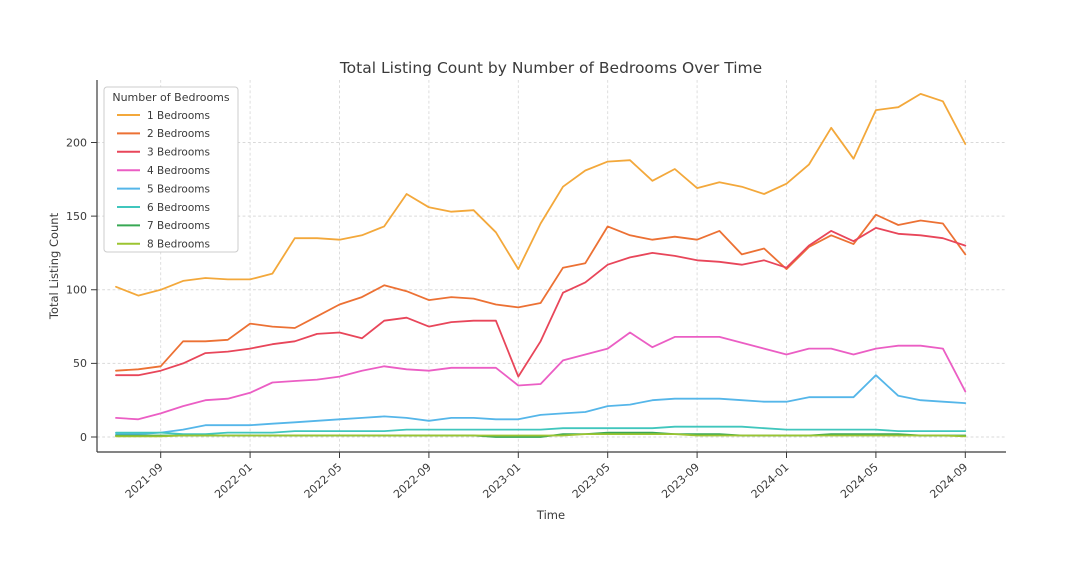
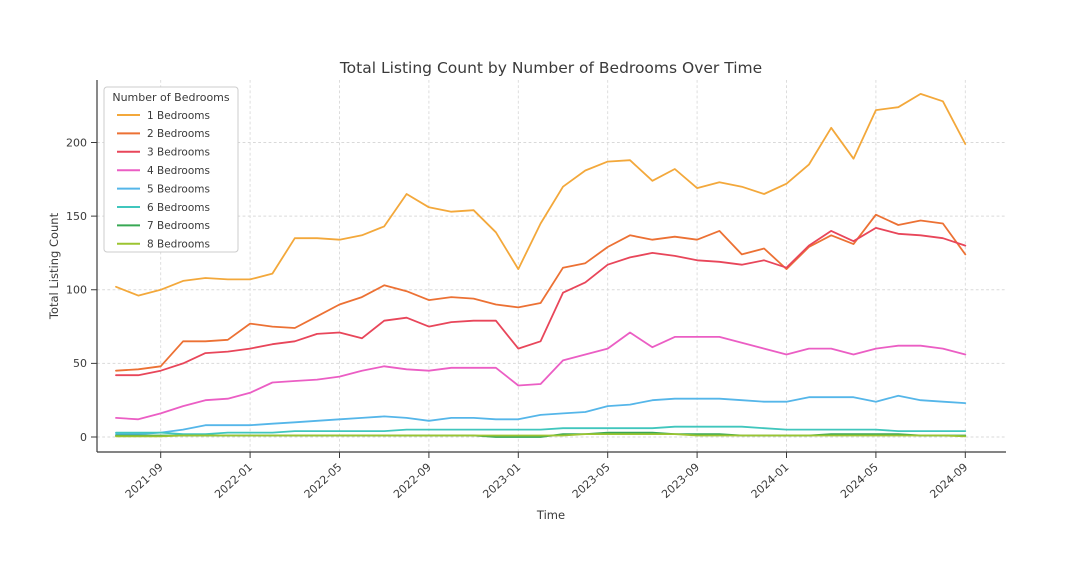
3 Bedrooms/2023-01: 41 -> 60
2 Bedrooms/2023-05: 143 -> 129
5 Bedrooms/2024-05: 42 -> 24
4 Bedrooms/2024-09: 31 -> 56
